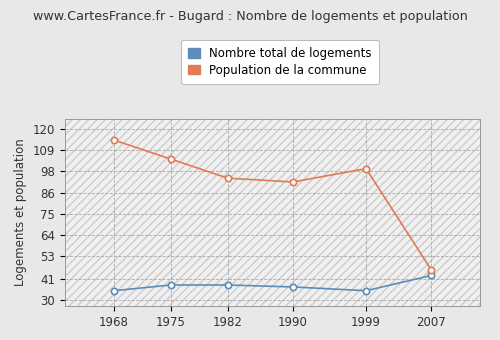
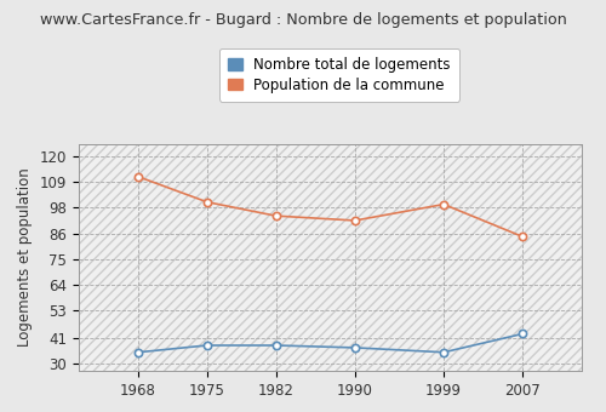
Population de la commune/1968: 114 -> 111
Population de la commune/1975: 104 -> 100
Population de la commune/2007: 46 -> 85
